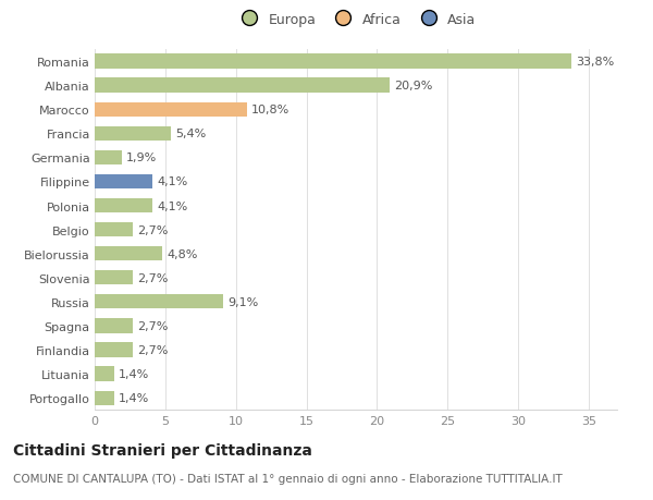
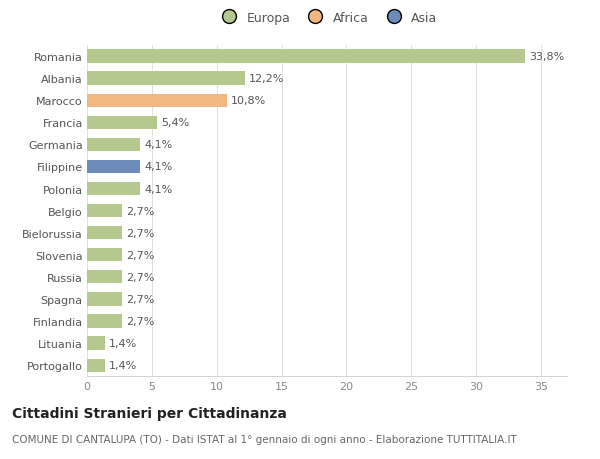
Albania: 20,9% -> 12,2%
Germania: 1,9% -> 4,1%
Bielorussia: 4,8% -> 2,7%
Russia: 9,1% -> 2,7%
